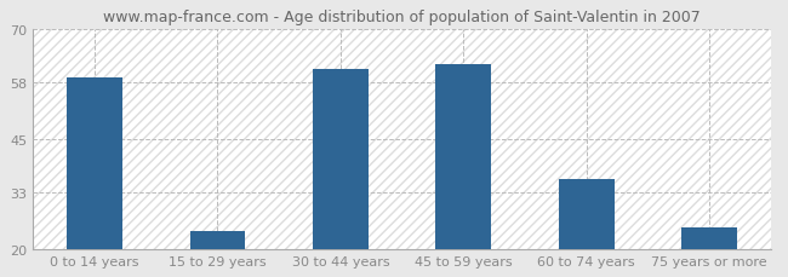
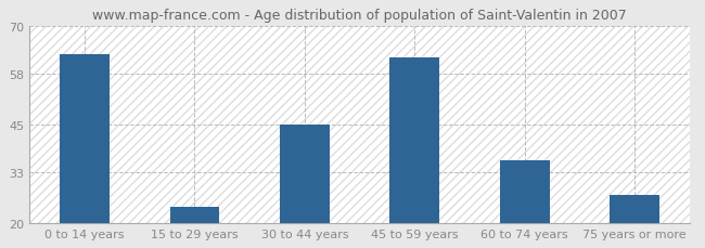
0 to 14 years: 59 -> 63
30 to 44 years: 61 -> 45
75 years or more: 25 -> 27
